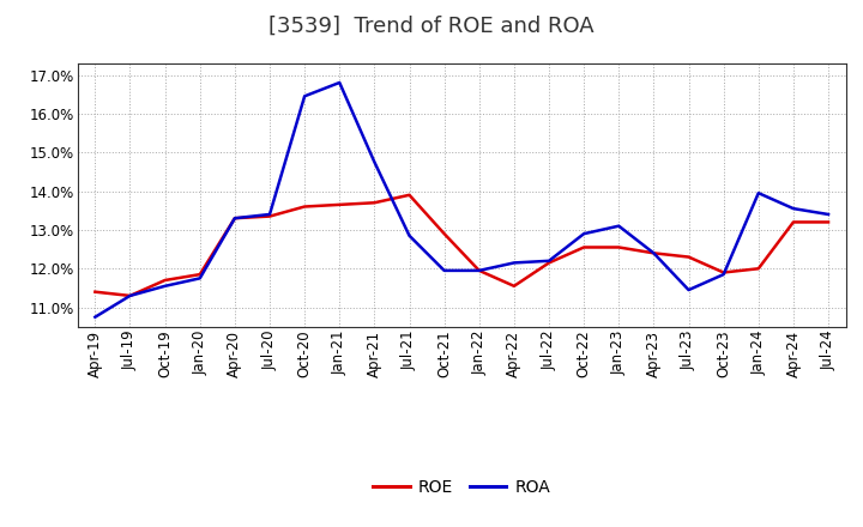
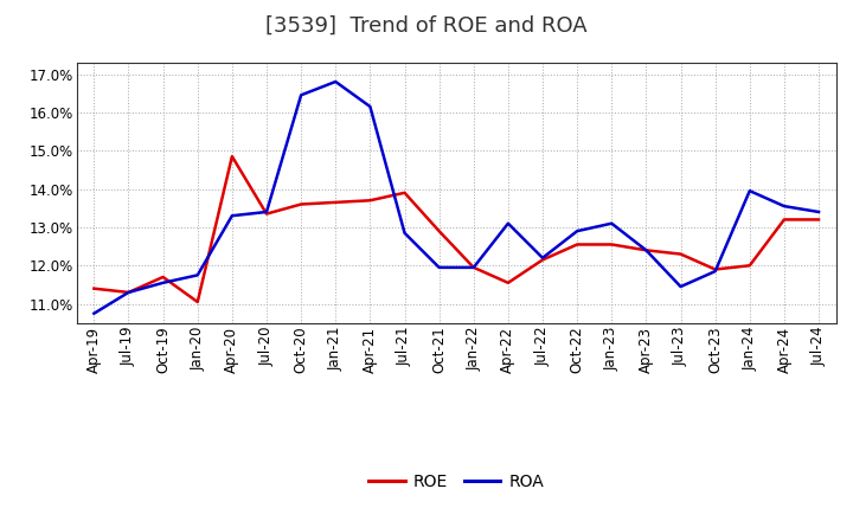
ROE/Jan-20: 11.85% -> 11.05%
ROE/Apr-20: 13.30% -> 14.85%
ROA/Apr-21: 14.75% -> 16.15%
ROA/Apr-22: 12.15% -> 13.10%
